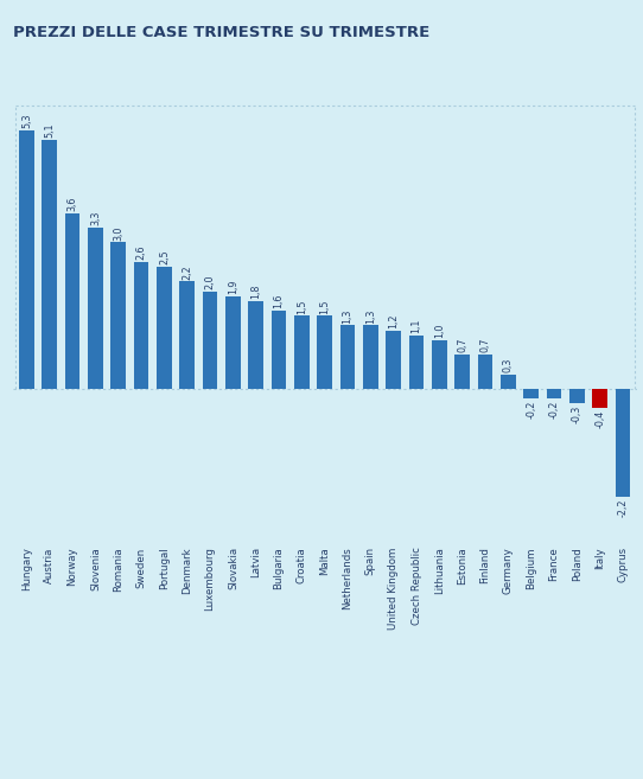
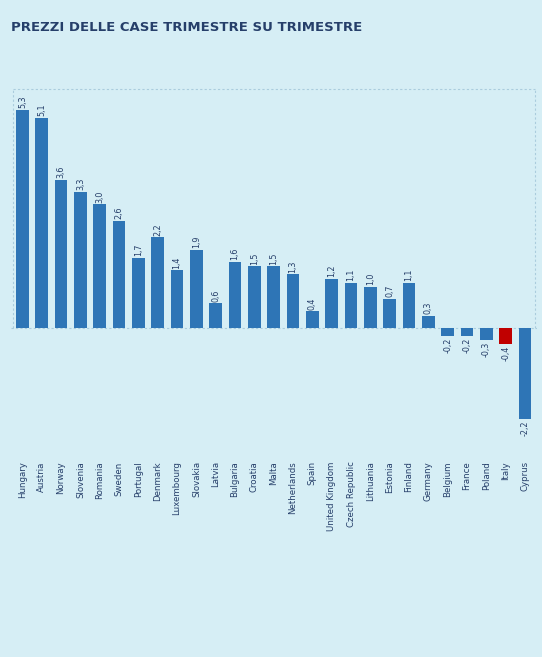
Portugal: 2,5 -> 1,7
Luxembourg: 2,0 -> 1,4
Latvia: 1,8 -> 0,6
Spain: 1,3 -> 0,4
Finland: 0,7 -> 1,1
